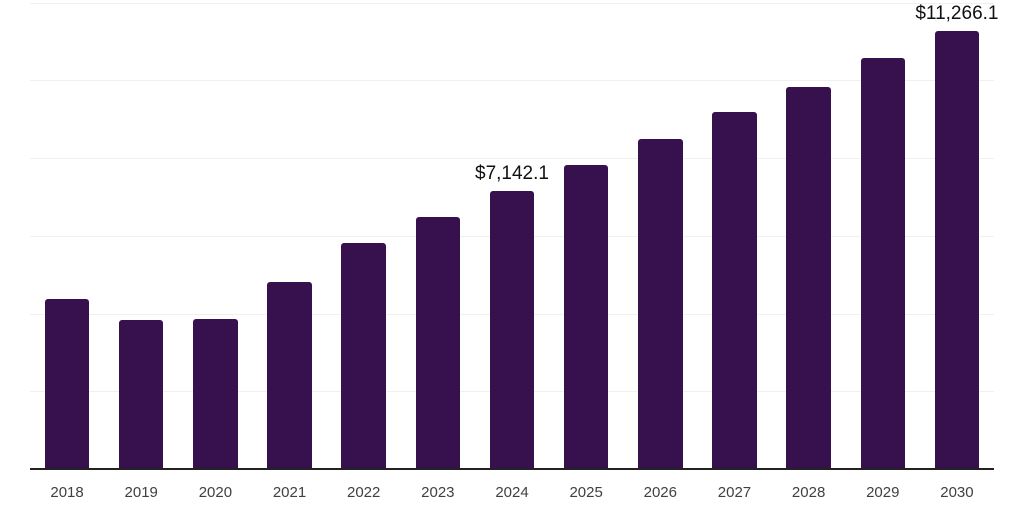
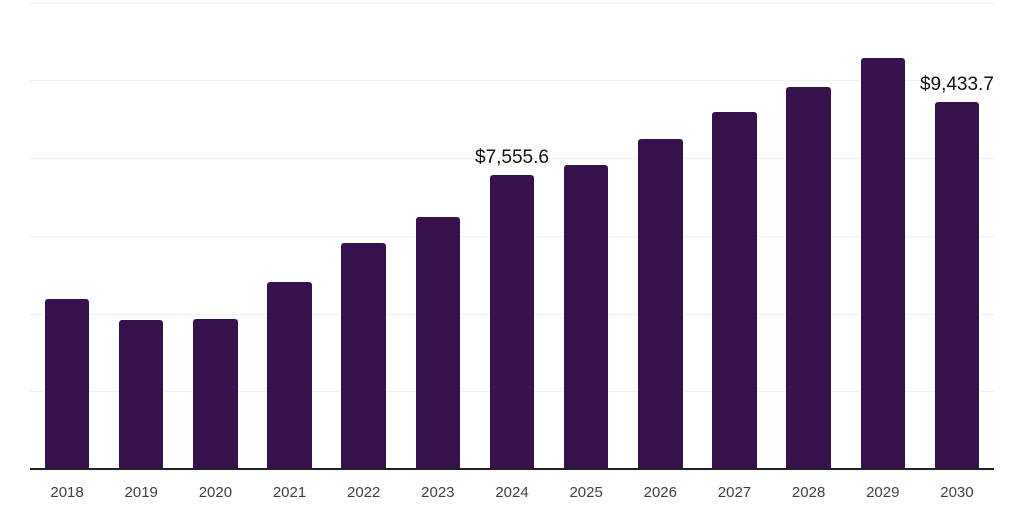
2024: $7,142.1 -> $7,555.6
2030: $11,266.1 -> $9,433.7
